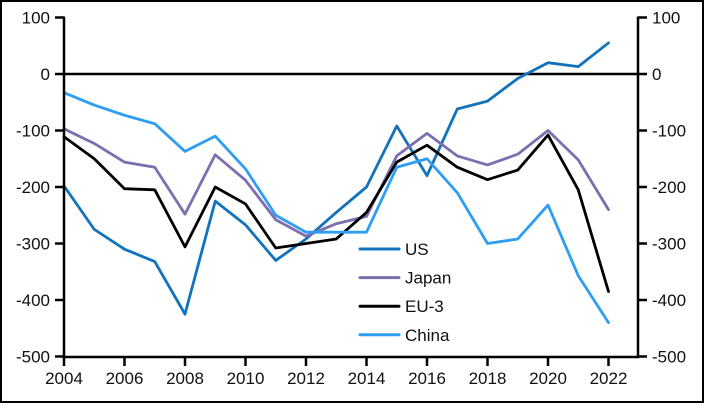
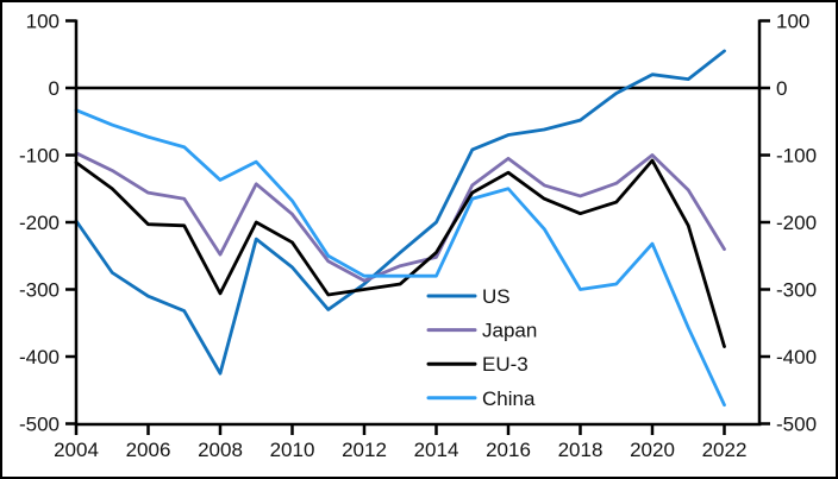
US/2016: -180 -> -70
China/2022: -440 -> -470
